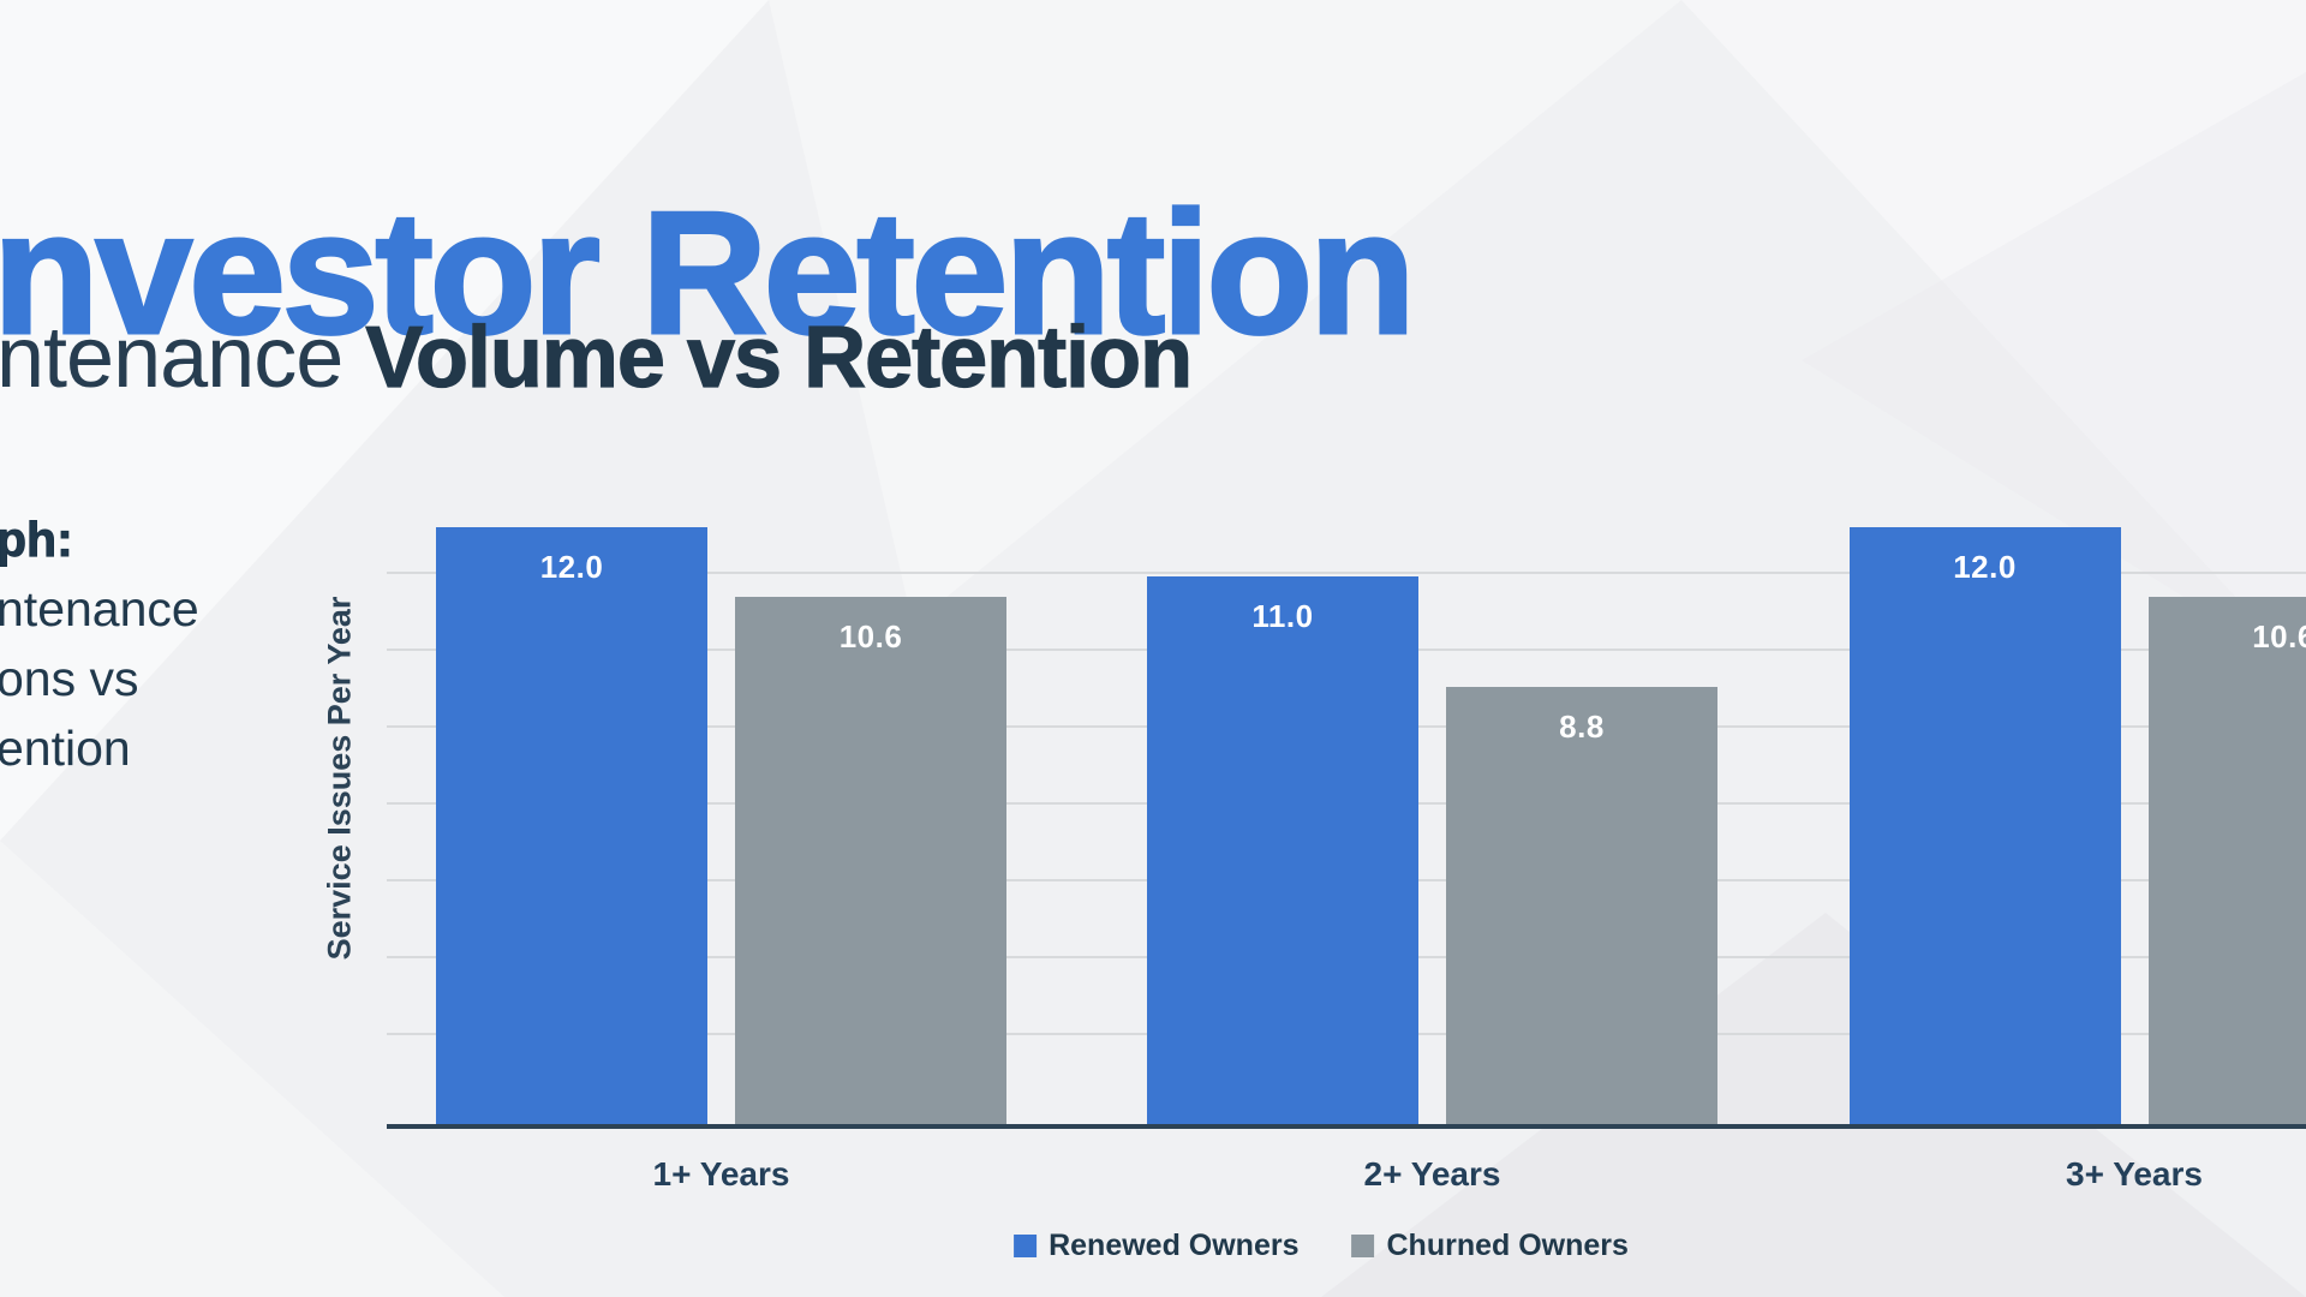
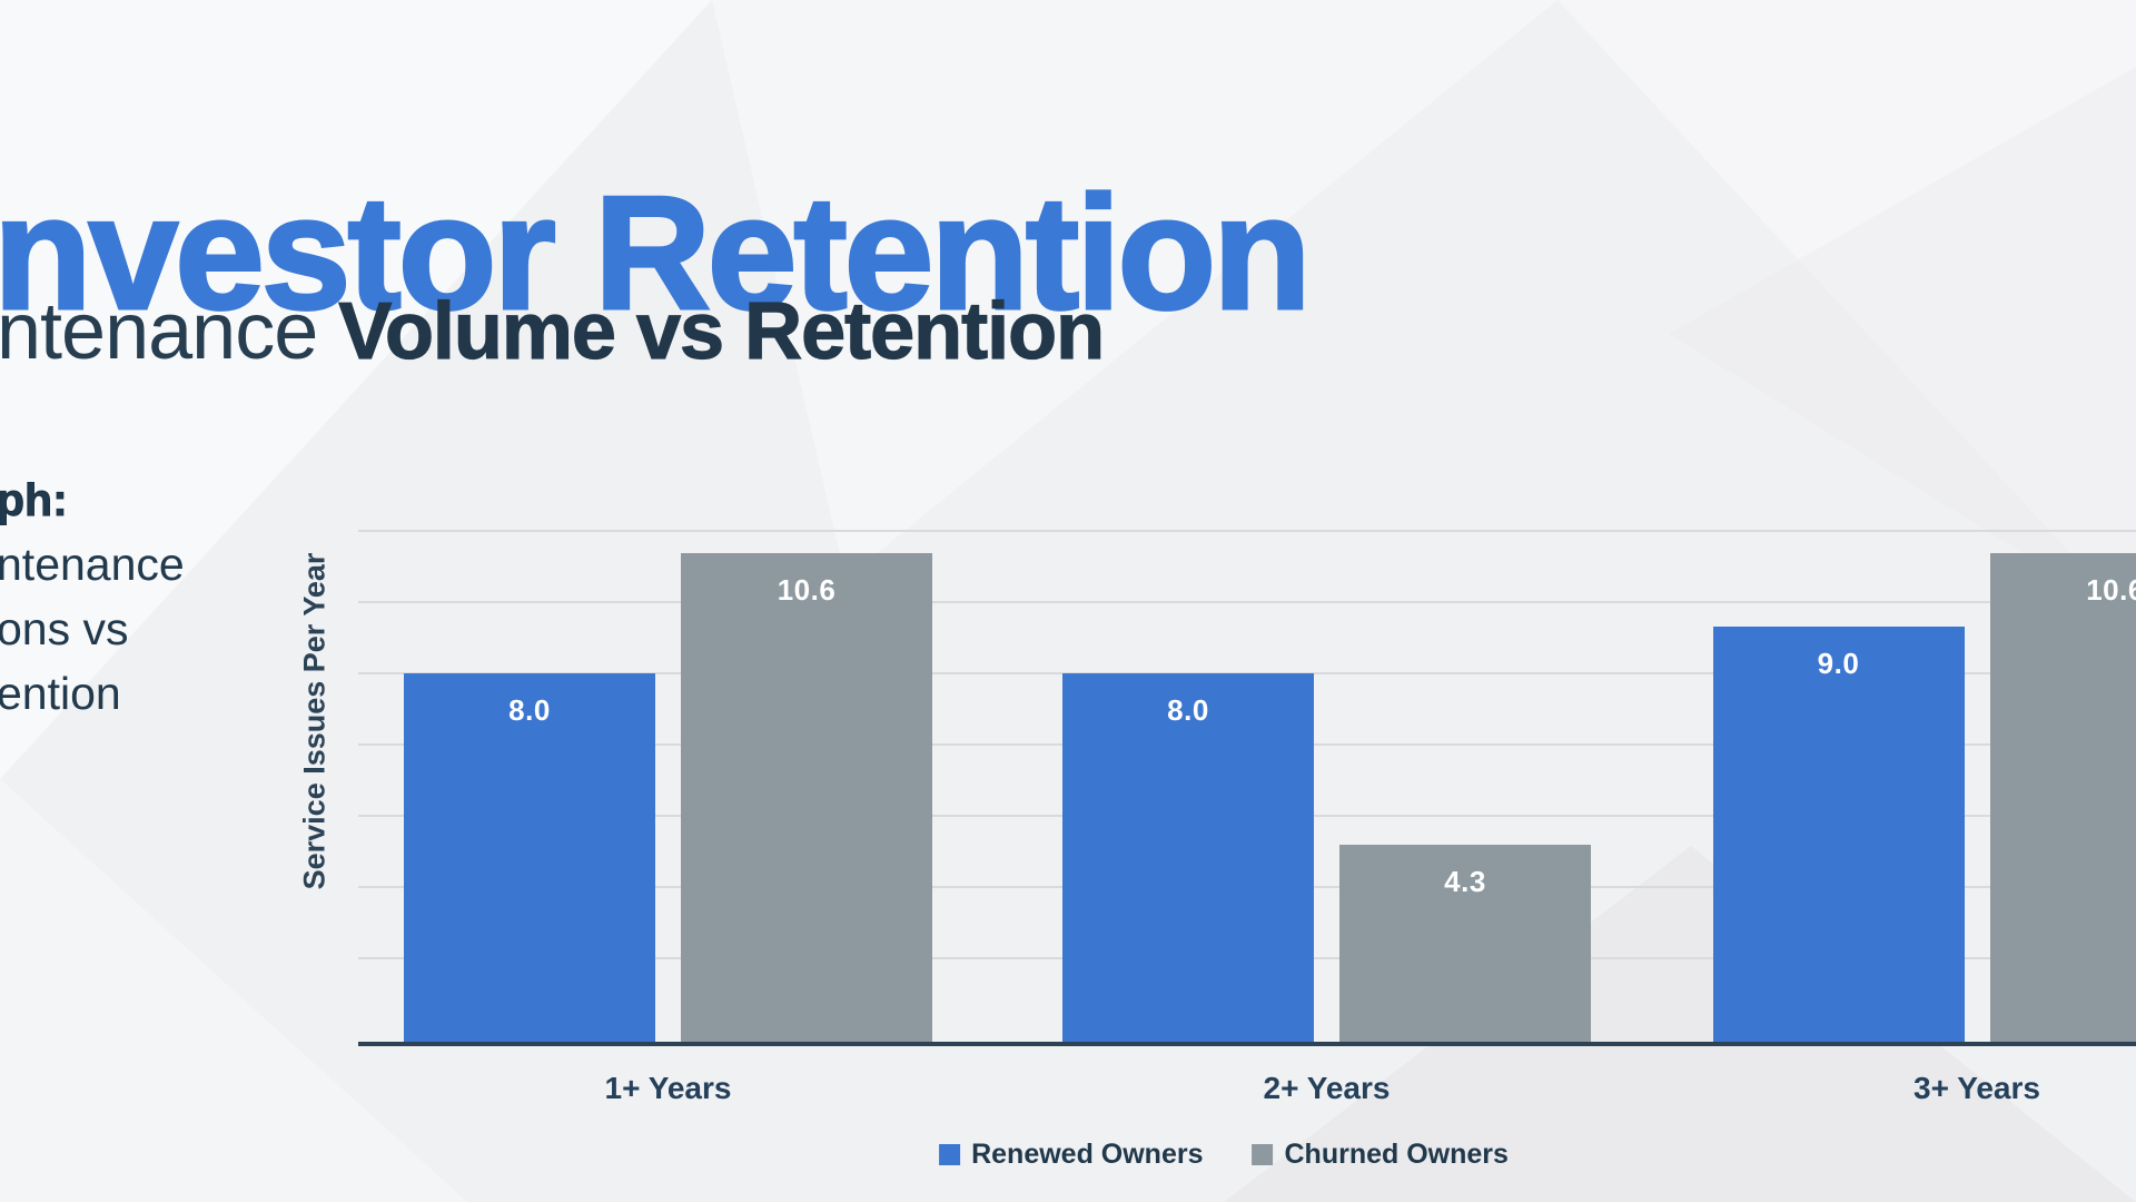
Renewed Owners/1+ Years: 12.0 -> 8.0
Renewed Owners/2+ Years: 11.0 -> 8.0
Churned Owners/2+ Years: 8.8 -> 4.3
Renewed Owners/3+ Years: 12.0 -> 9.0
